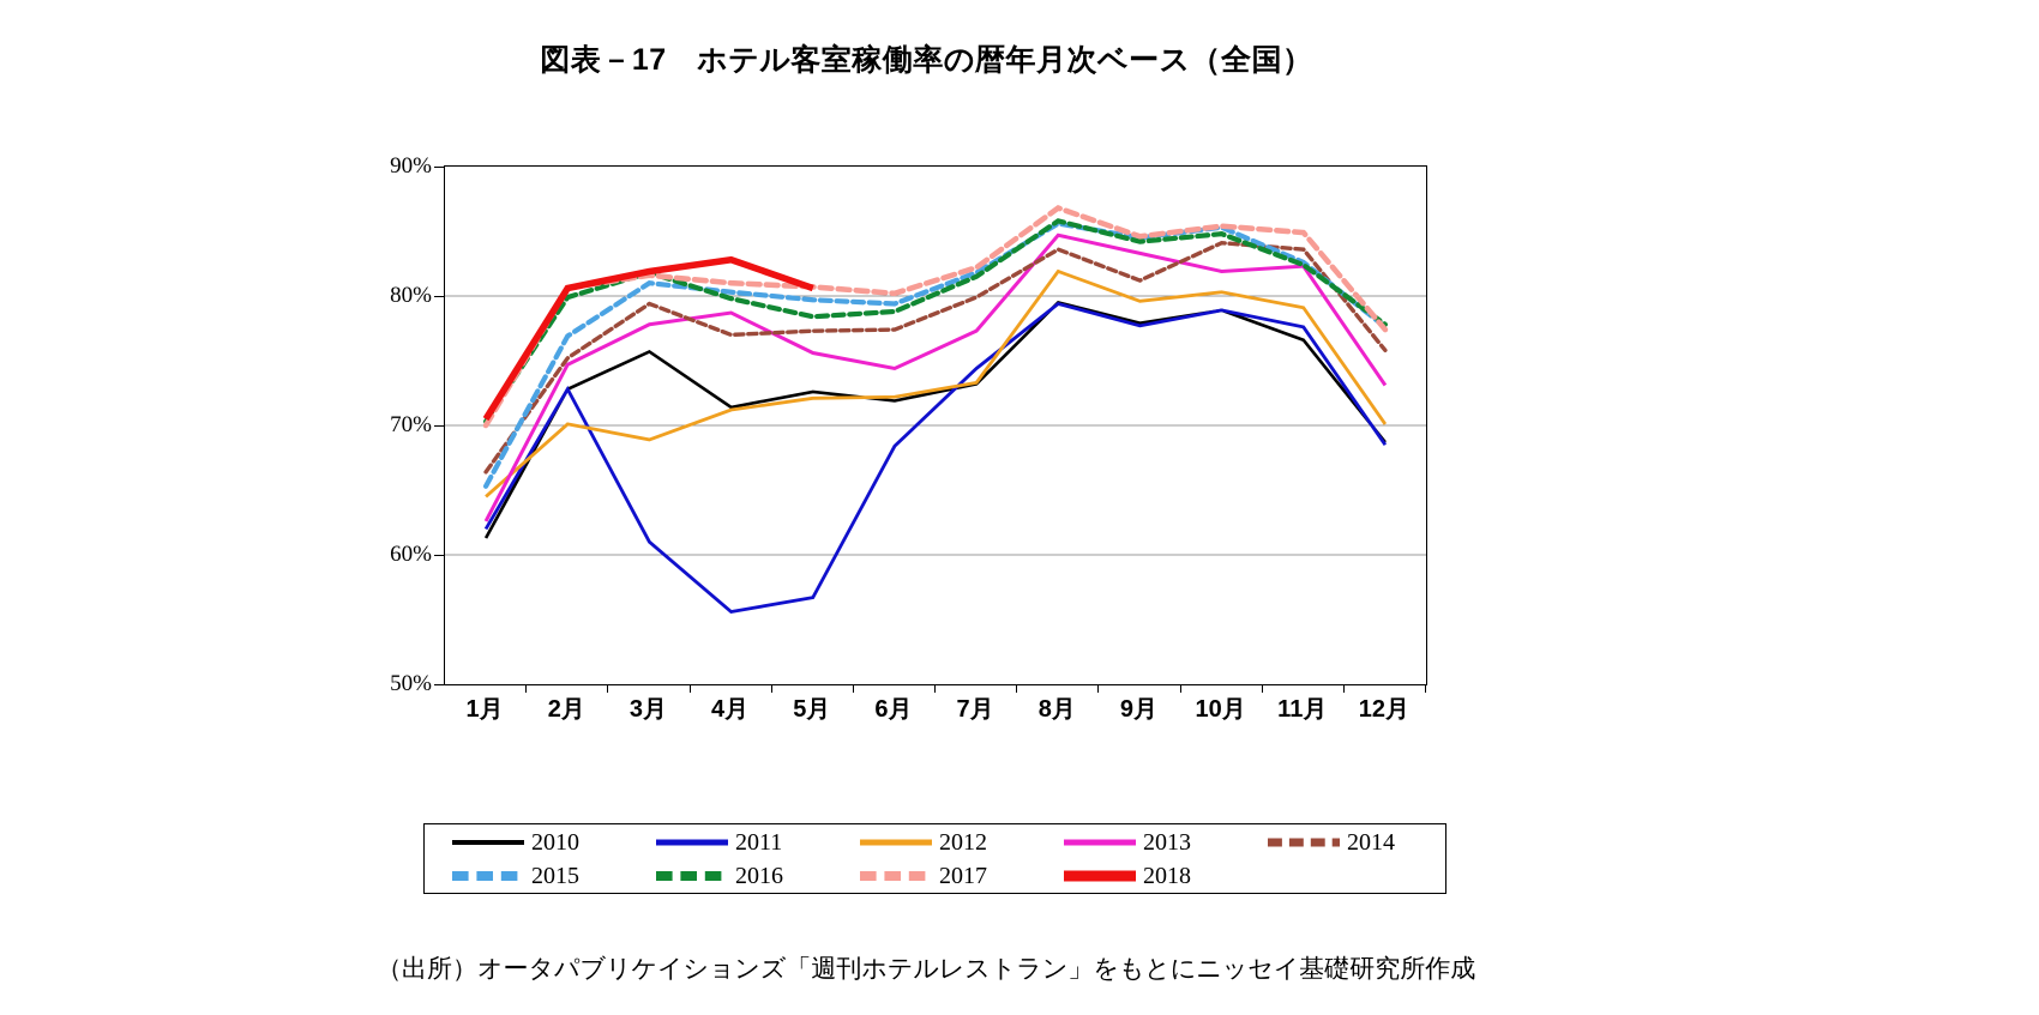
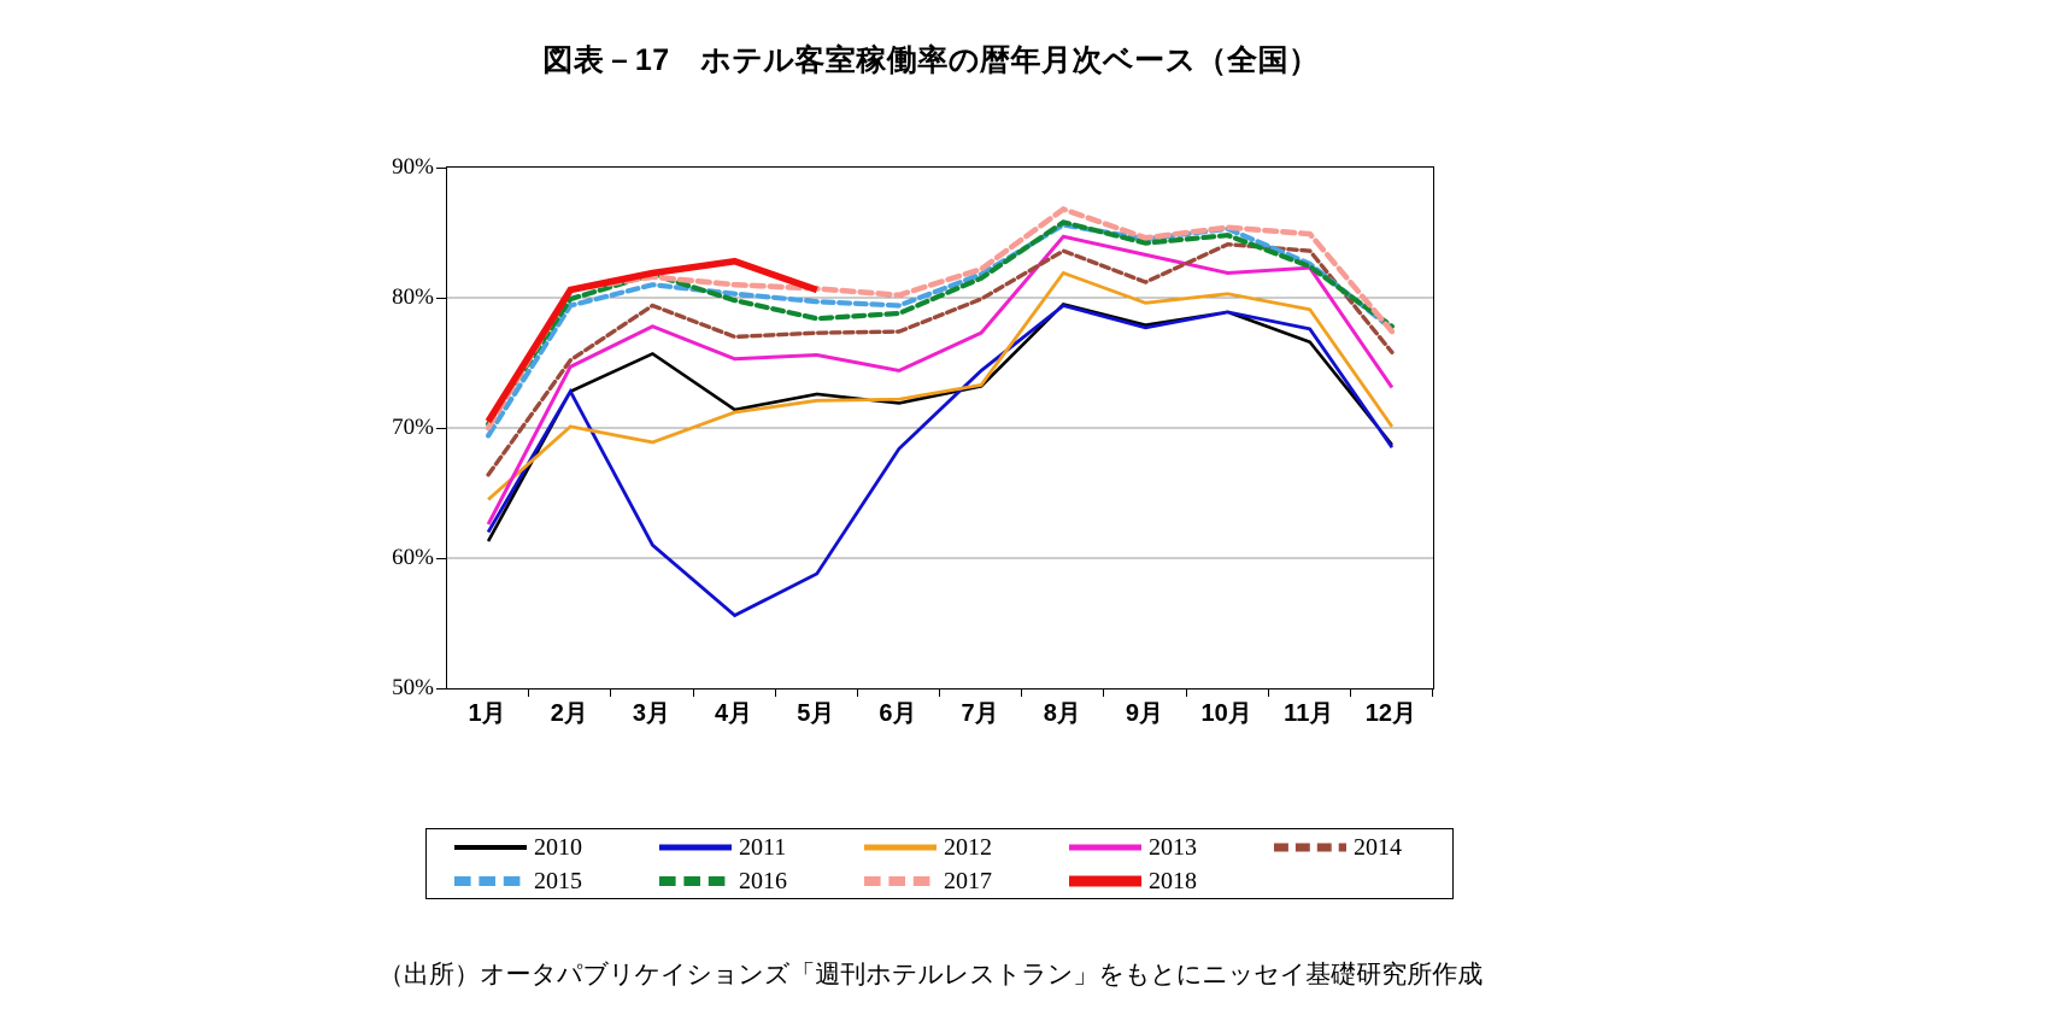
2015/1月: 65.3% -> 69.4%
2015/2月: 76.9% -> 79.4%
2013/4月: 78.7% -> 75.3%
2011/5月: 56.7% -> 58.8%
